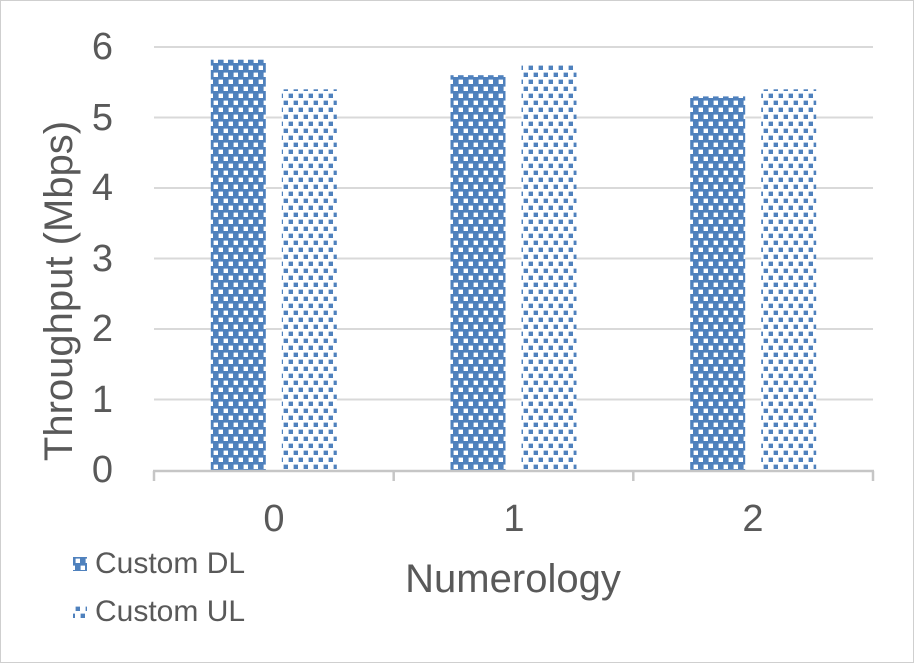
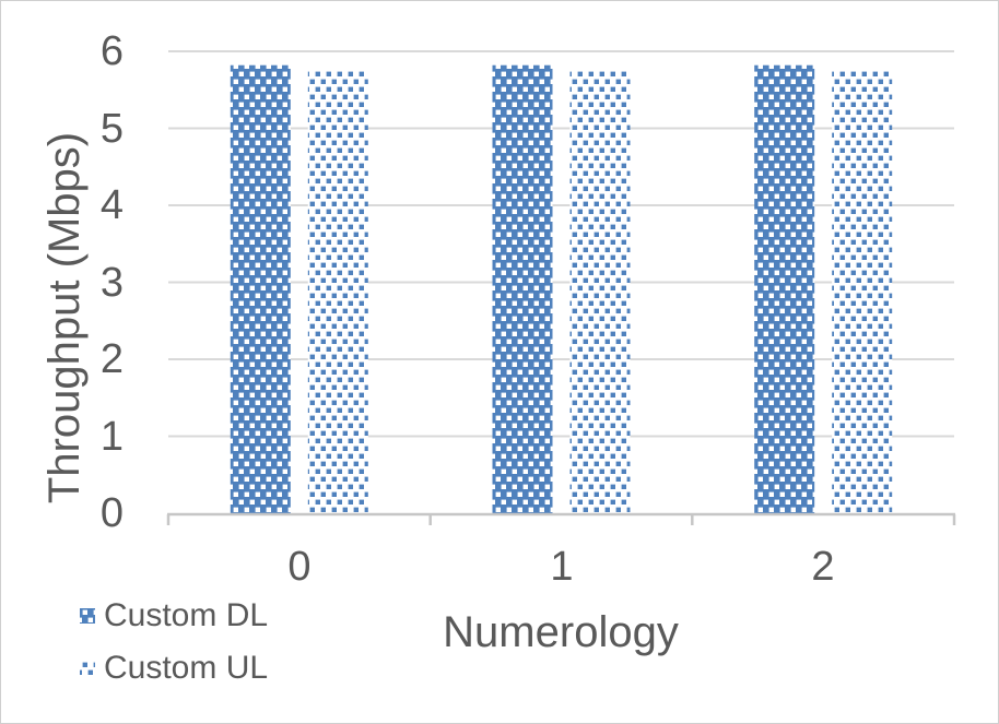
Custom UL/0: 5.4 -> 5.8
Custom DL/1: 5.6 -> 5.8
Custom DL/2: 5.3 -> 5.8
Custom UL/2: 5.4 -> 5.8
